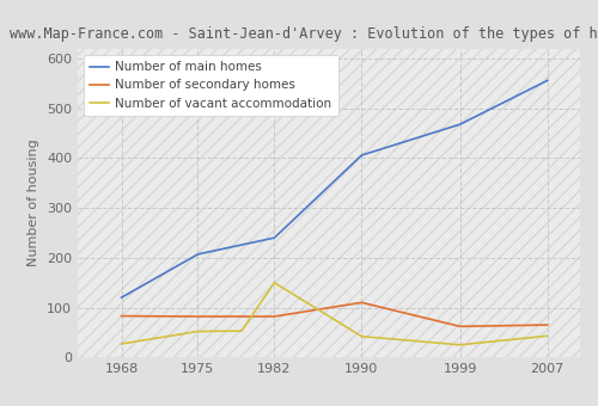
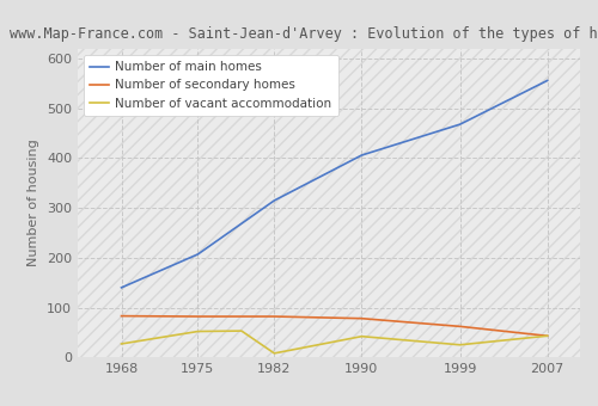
Number of main homes/1968: 120 -> 140
Number of main homes/1982: 240 -> 315
Number of vacant accommodation/1982: 150 -> 8
Number of secondary homes/1990: 110 -> 78
Number of secondary homes/2007: 65 -> 43
